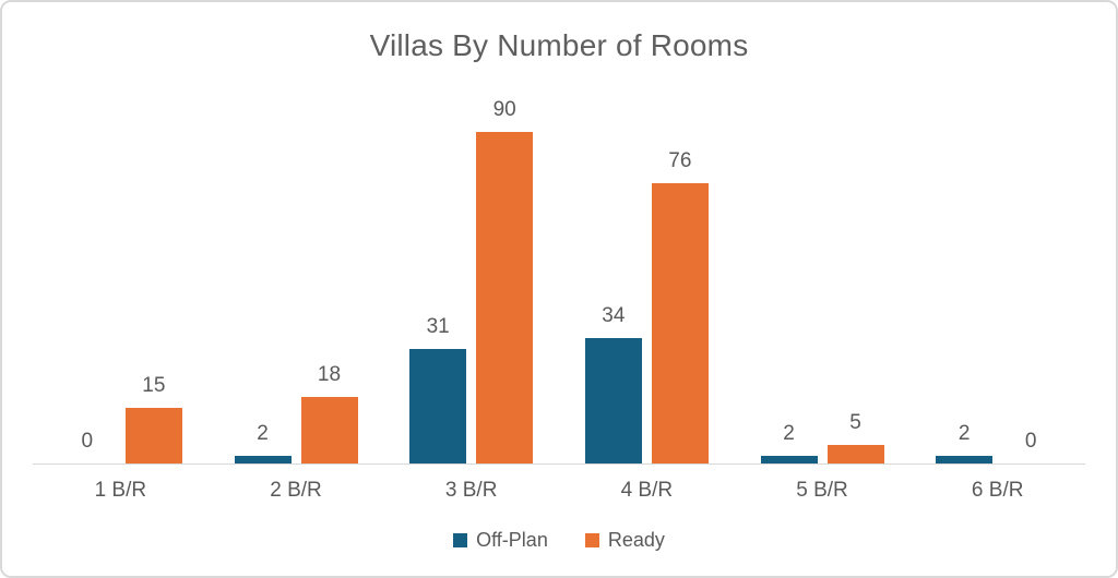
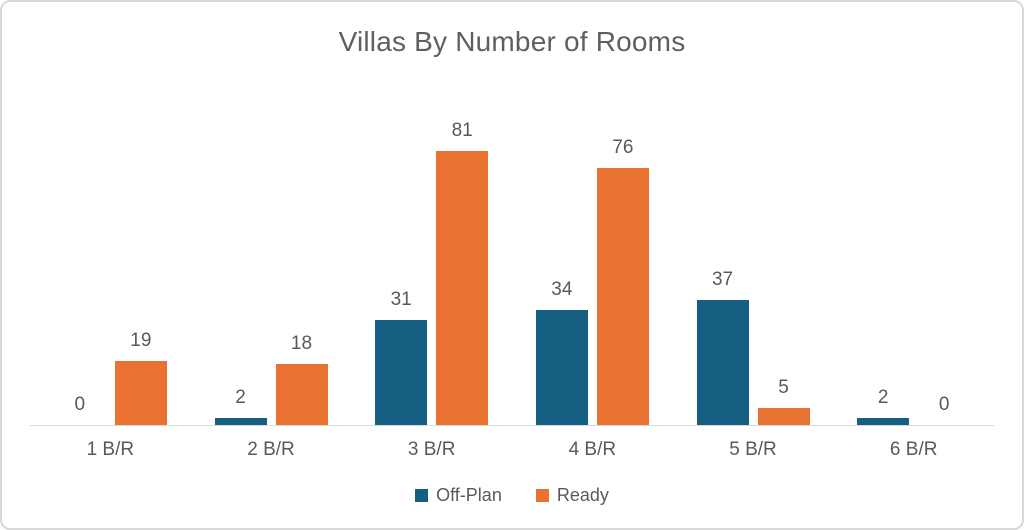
Ready/1 B/R: 15 -> 19
Ready/3 B/R: 90 -> 81
Off-Plan/5 B/R: 2 -> 37
